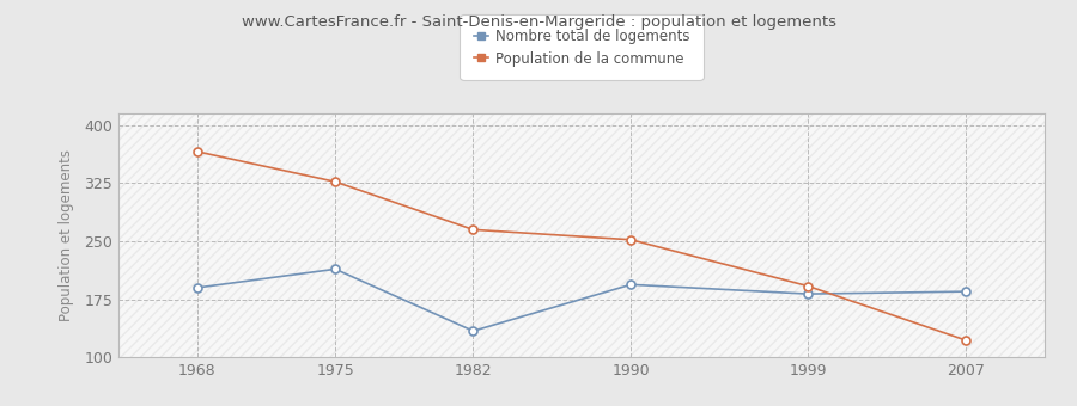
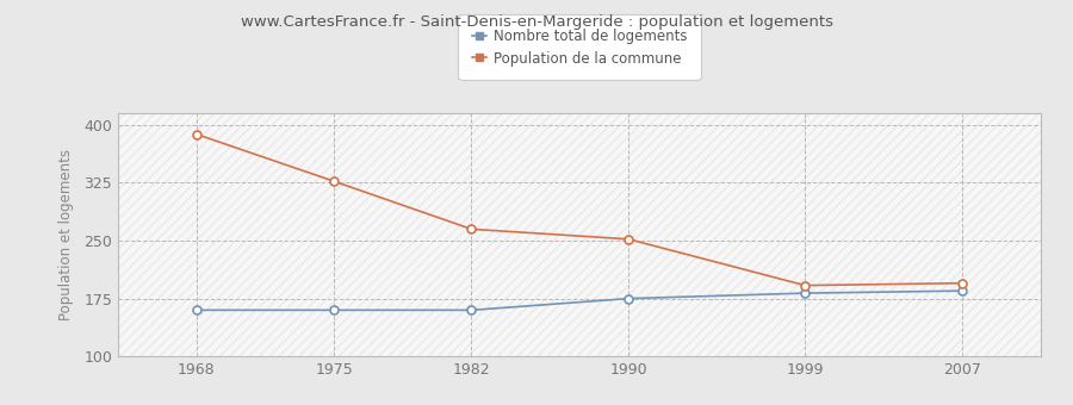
Nombre total de logements/1968: 190 -> 160
Population de la commune/1968: 366 -> 388
Nombre total de logements/1975: 214 -> 160
Nombre total de logements/1982: 134 -> 160
Nombre total de logements/1990: 194 -> 175
Population de la commune/2007: 122 -> 195
